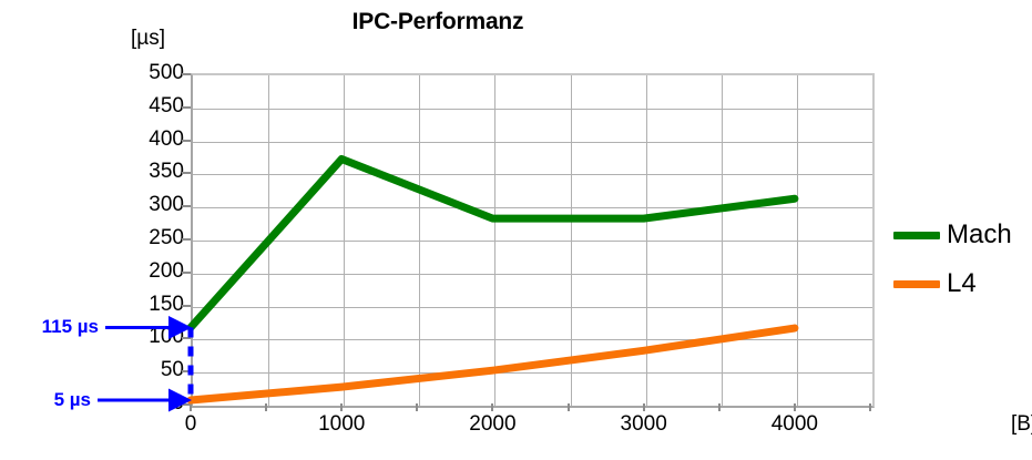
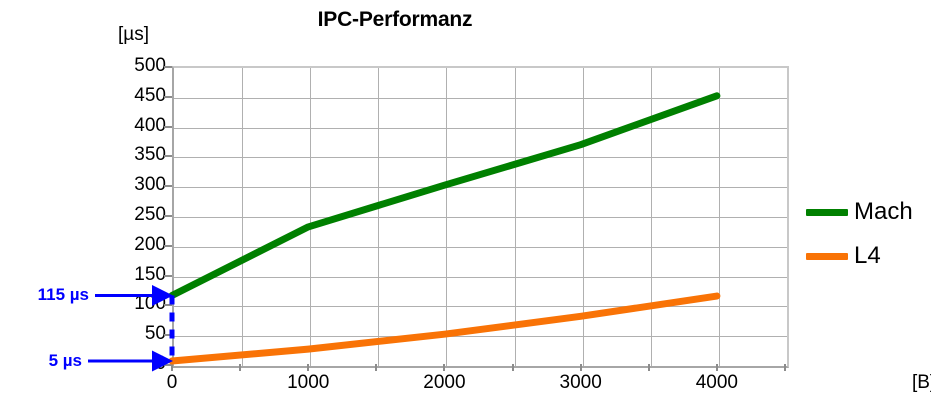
Mach/1000: 370 -> 230
Mach/2000: 280 -> 300
Mach/3000: 280 -> 370
Mach/4000: 310 -> 450
